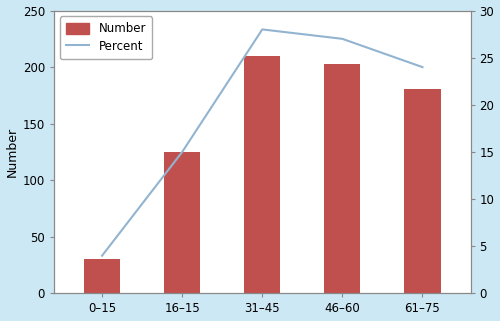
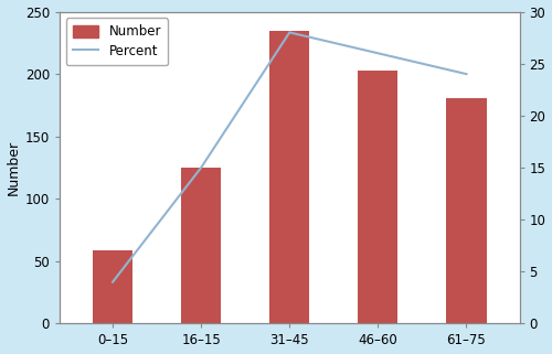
Number/0–15: 30 -> 59
Number/31–45: 210 -> 235
Percent/46–60: 27 -> 26
